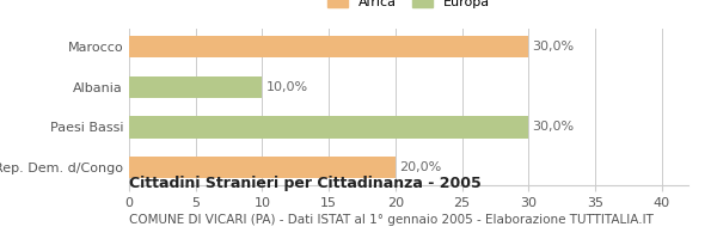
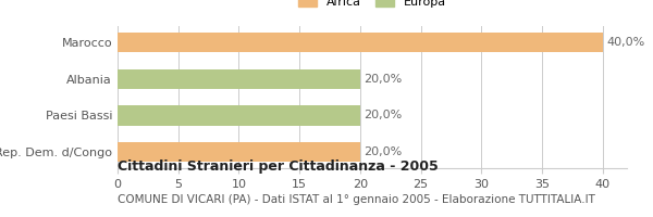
Marocco: 30,0% -> 40,0%
Albania: 10,0% -> 20,0%
Paesi Bassi: 30,0% -> 20,0%
